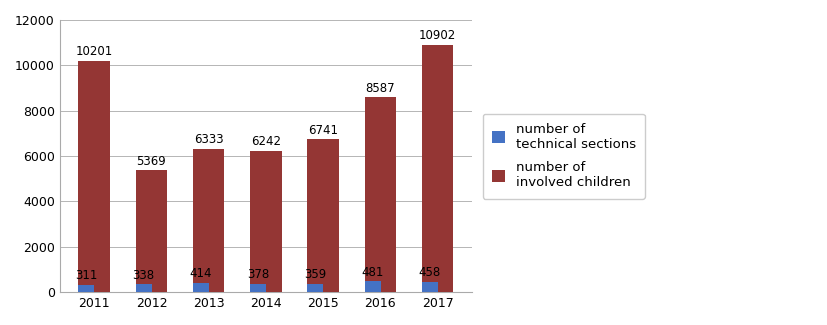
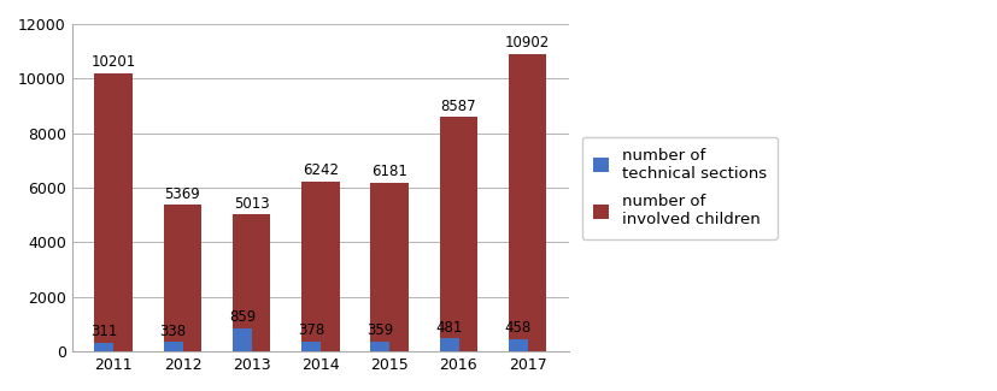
number of technical sections/2013: 414 -> 859
number of involved children/2013: 6333 -> 5013
number of involved children/2015: 6741 -> 6181
